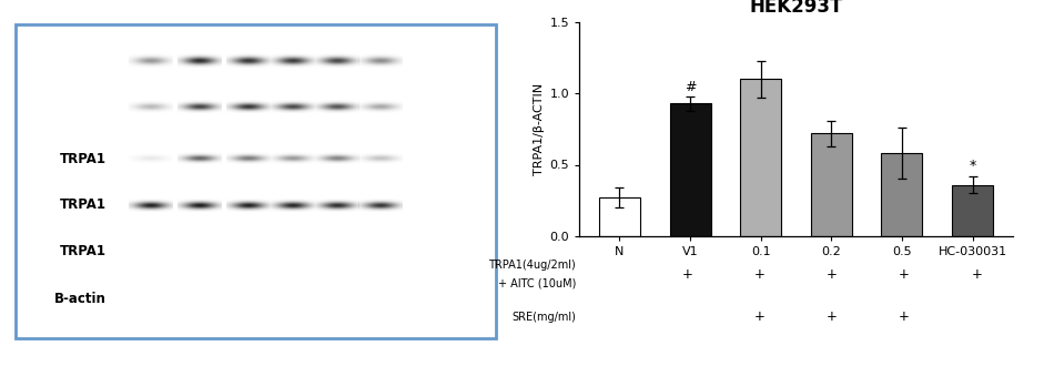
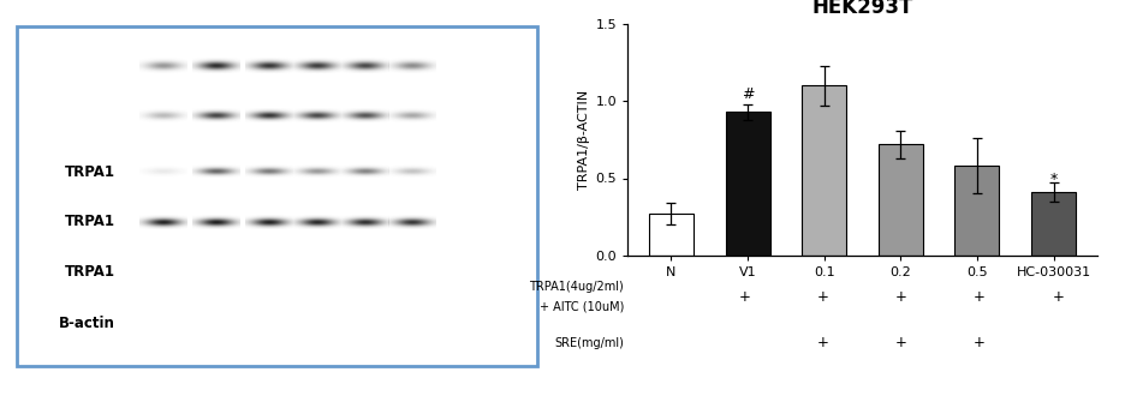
HC-030031: 0.36 -> 0.41
